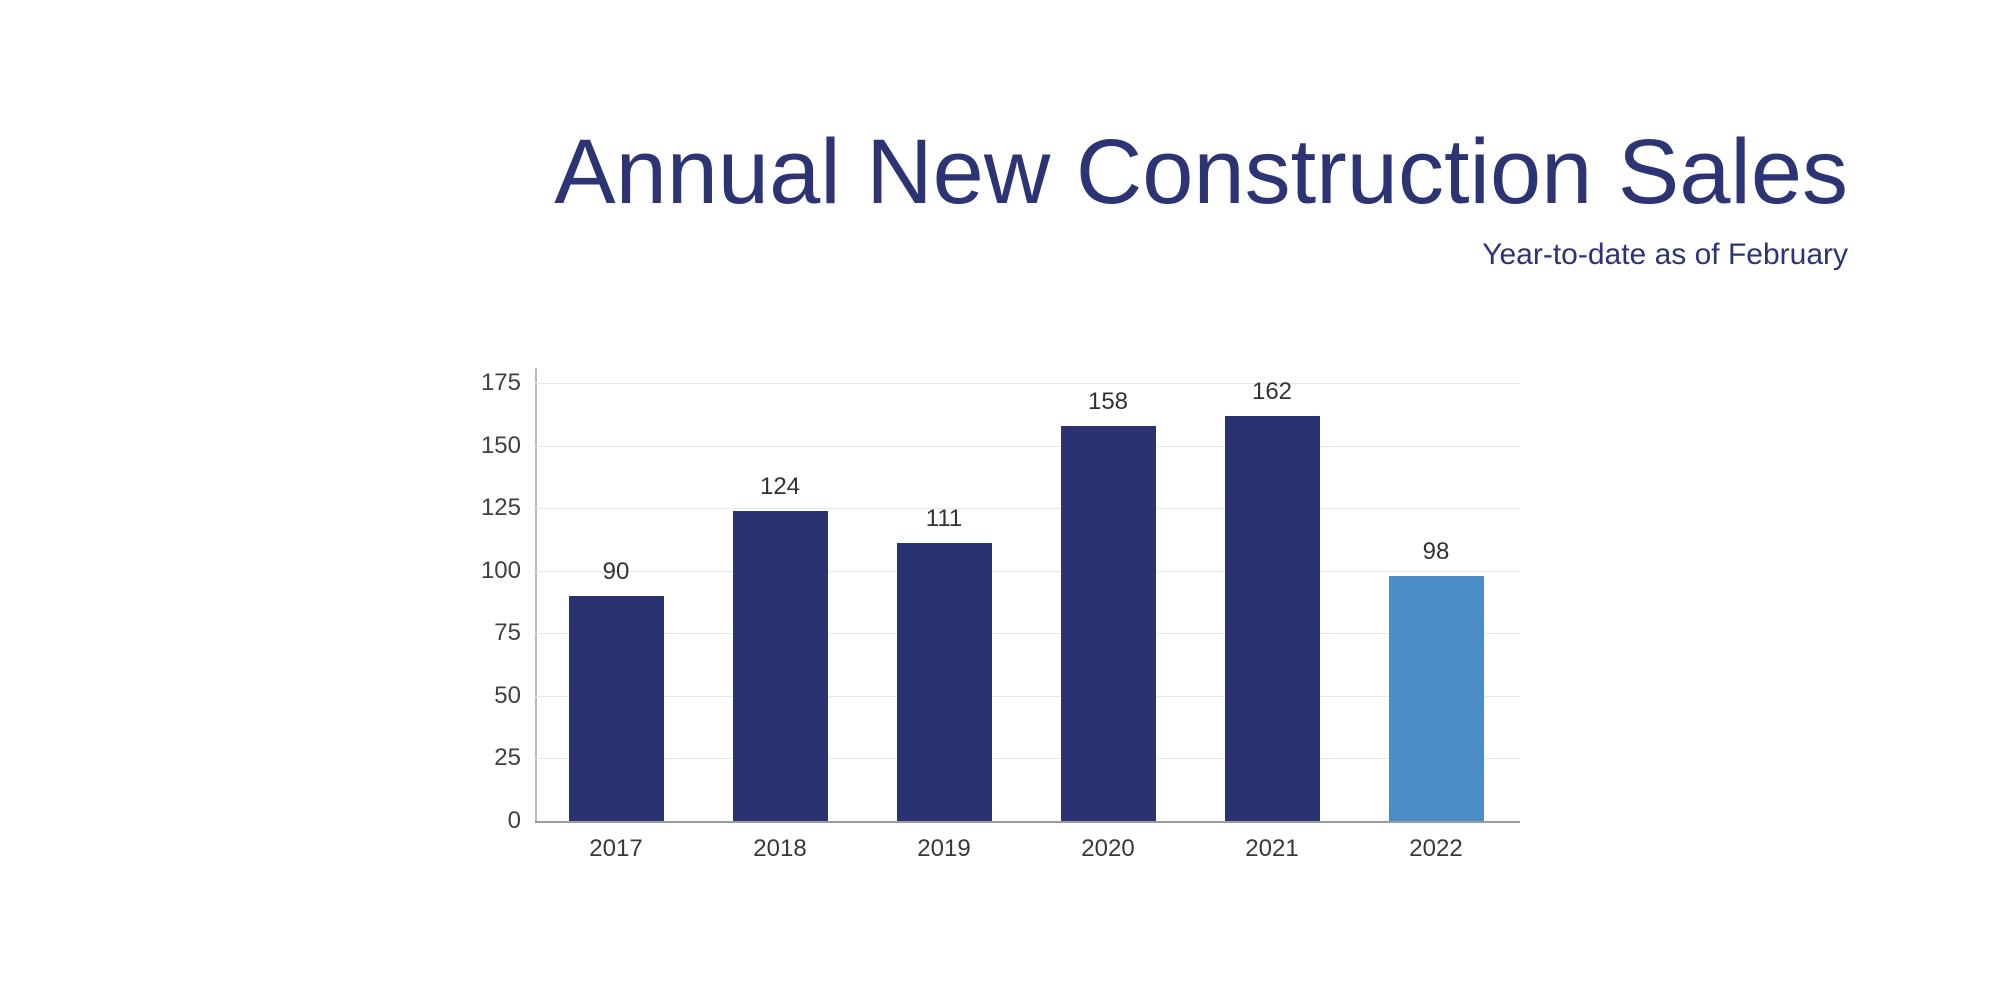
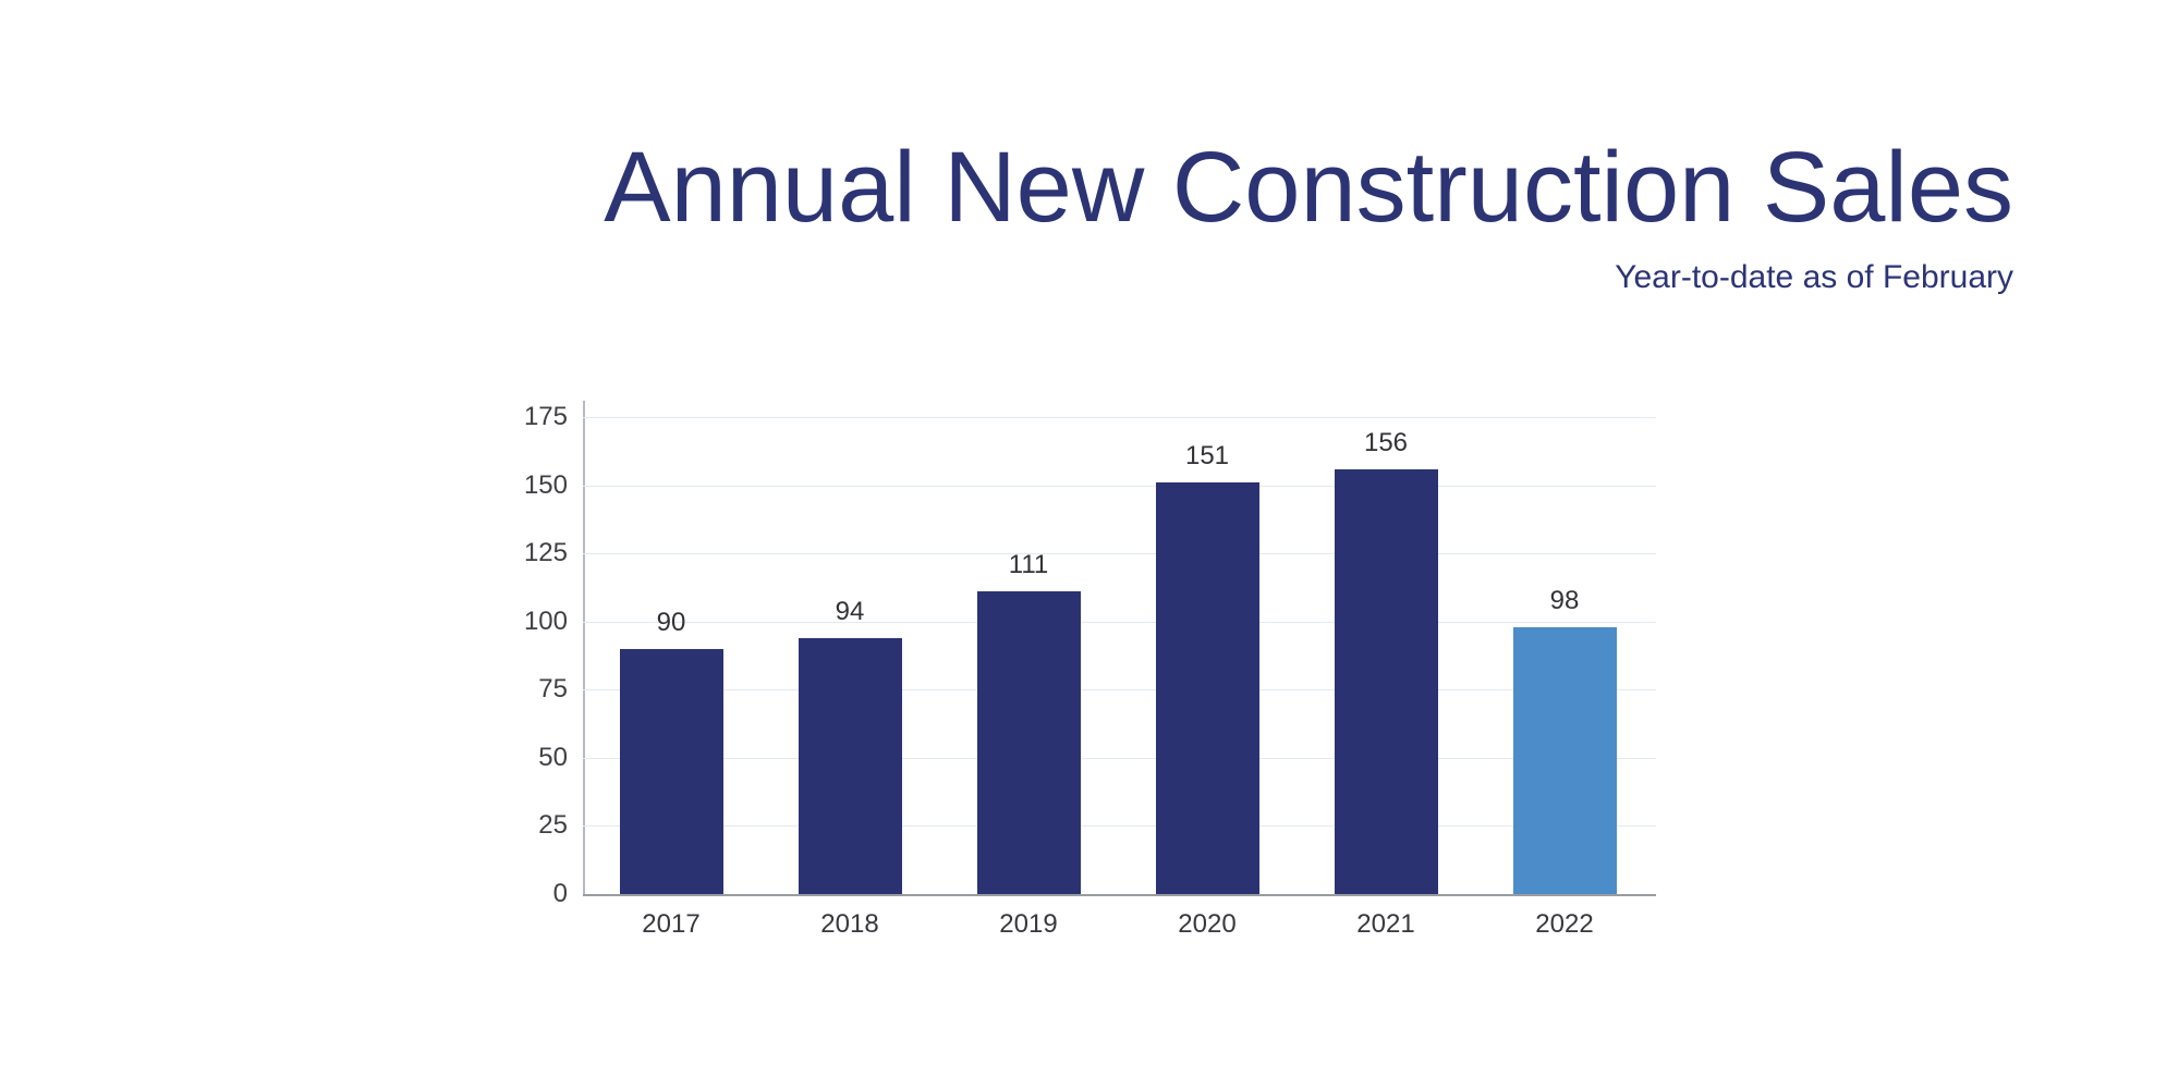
2018: 124 -> 94
2020: 158 -> 151
2021: 162 -> 156
